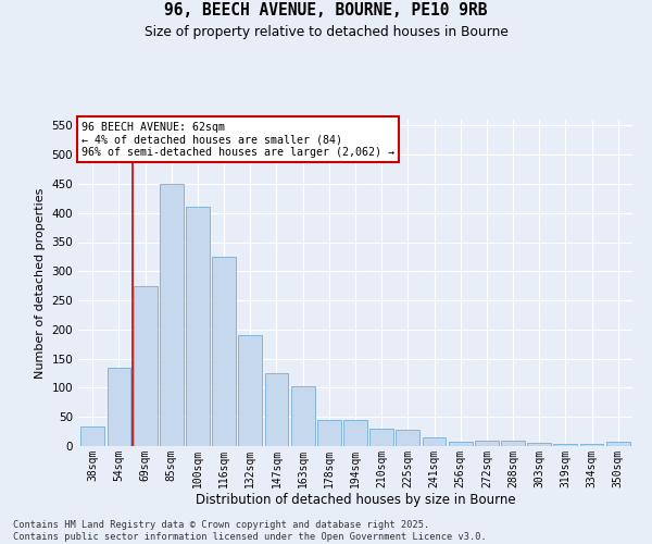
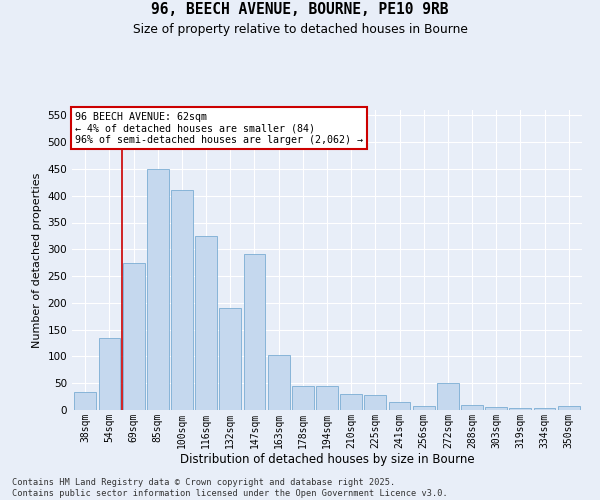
147sqm: 125 -> 292
272sqm: 10 -> 50
